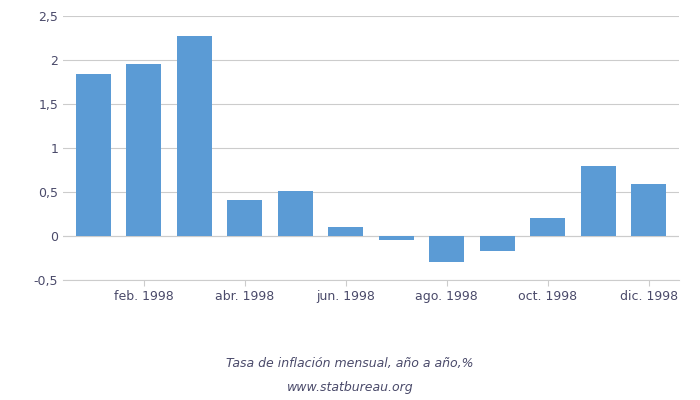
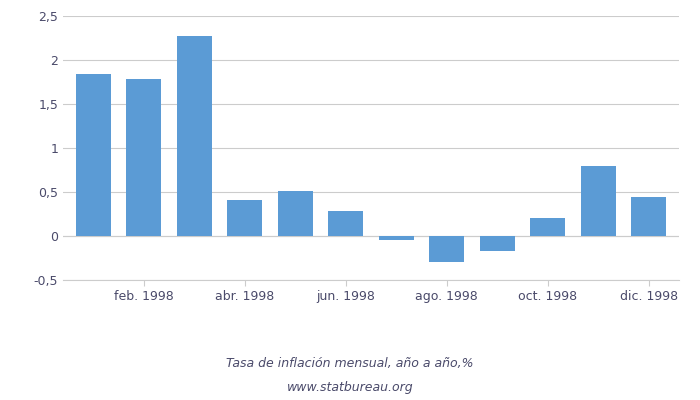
feb. 1998: 1,95 -> 1,78
jun. 1998: 0,10 -> 0,28
dic. 1998: 0,59 -> 0,44
